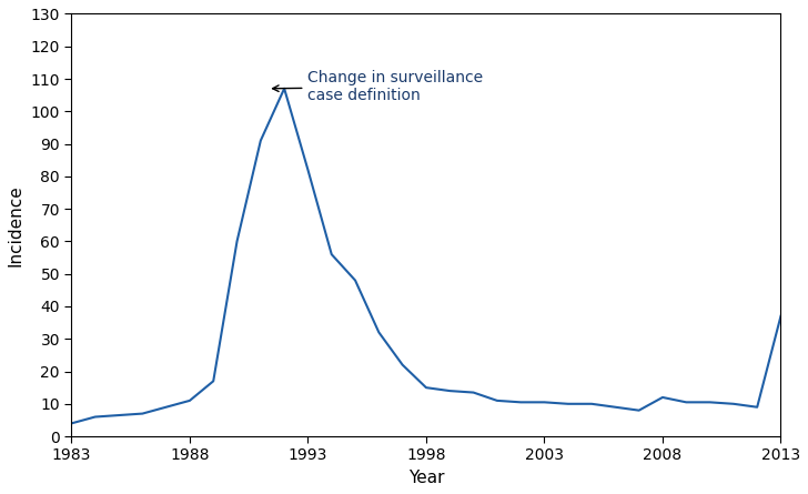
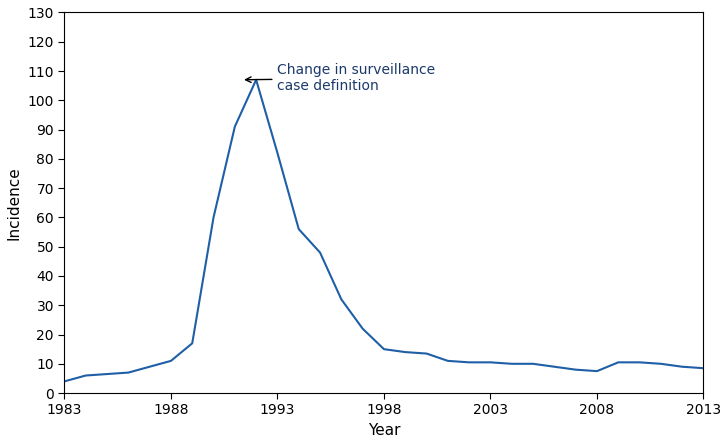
2008: 12.0 -> 7.5
2013: 37.0 -> 8.5
